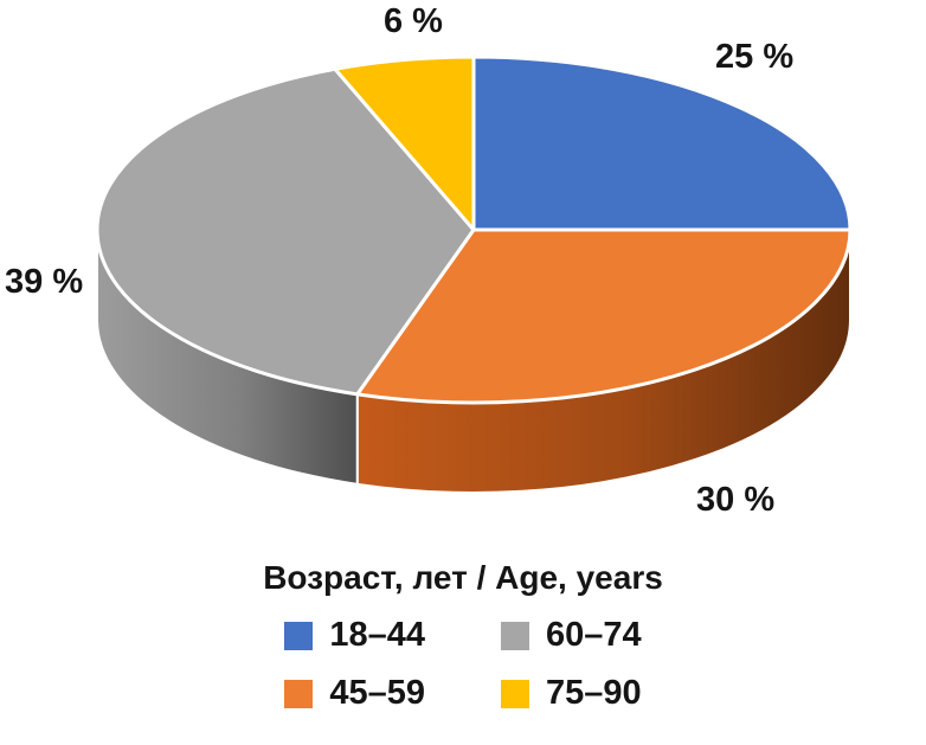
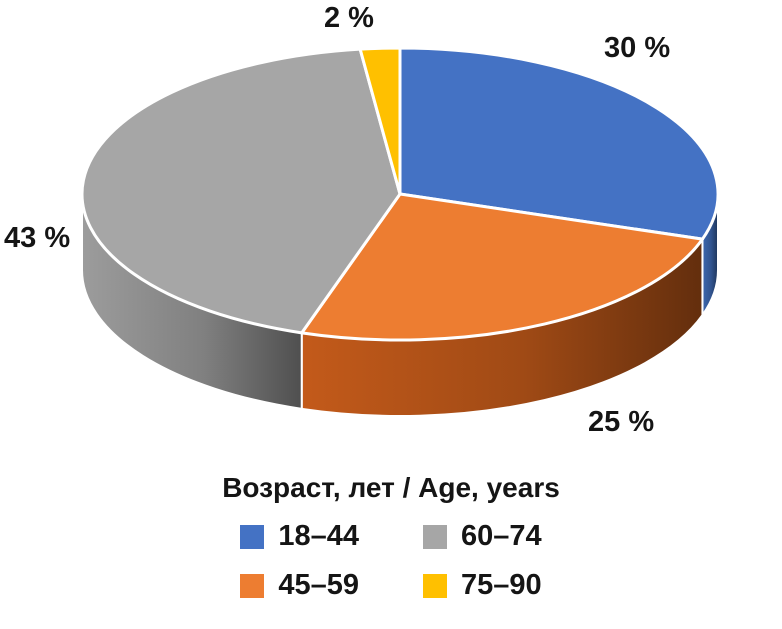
18–44: 25 -> 30
45–59: 30 -> 25
60–74: 39 -> 43
75–90: 6 -> 2
